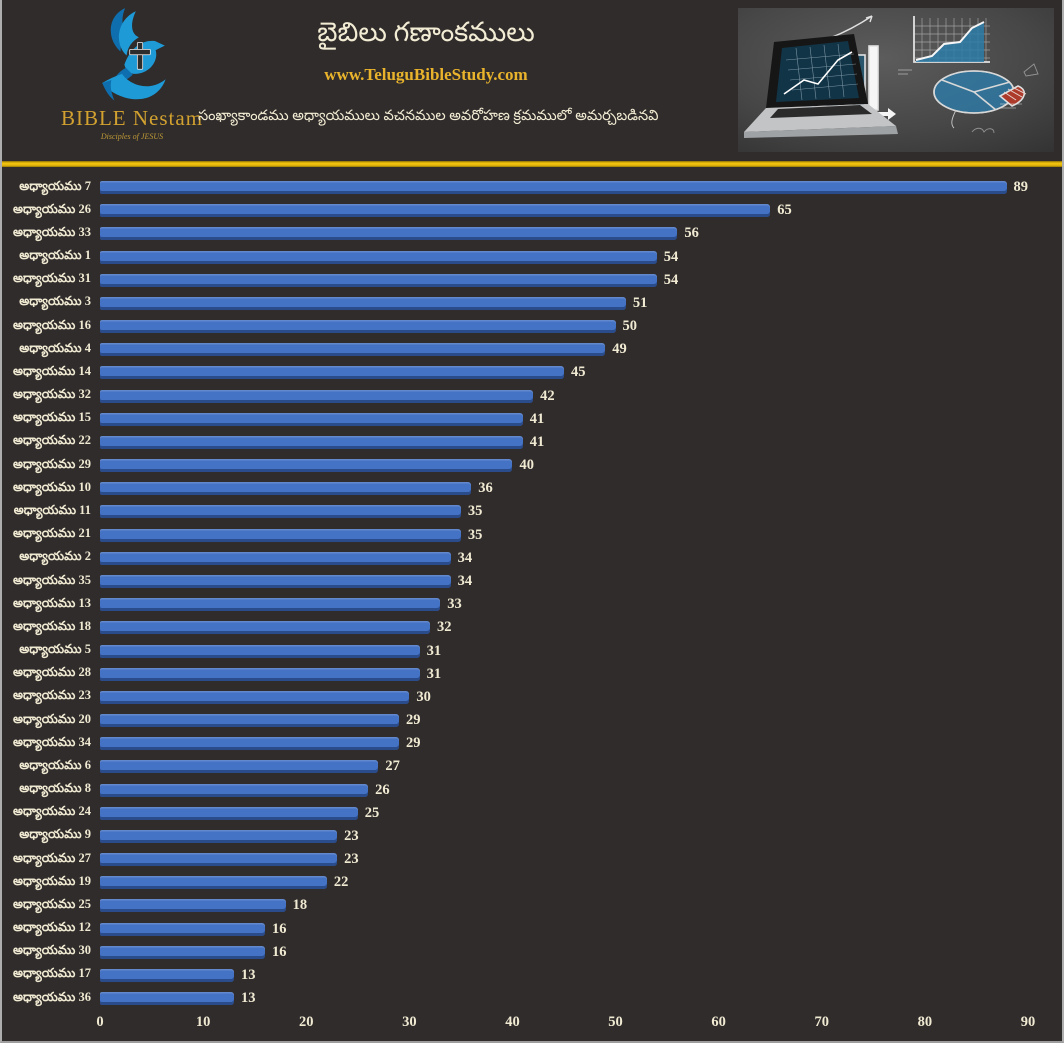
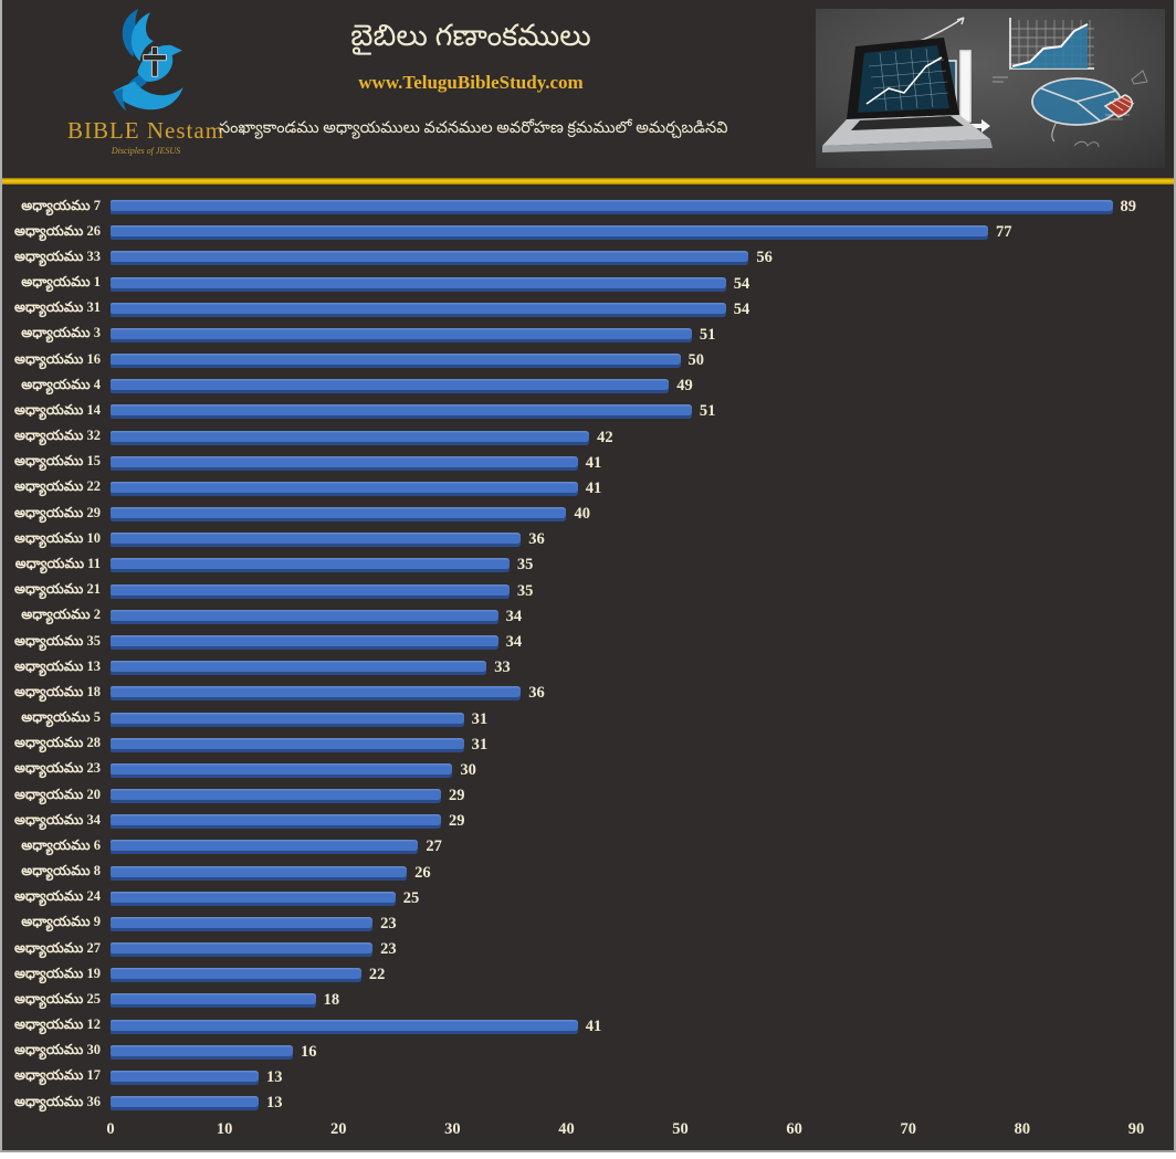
అధ్యాయము 26: 65 -> 77
అధ్యాయము 14: 45 -> 51
అధ్యాయము 18: 32 -> 36
అధ్యాయము 12: 16 -> 41
